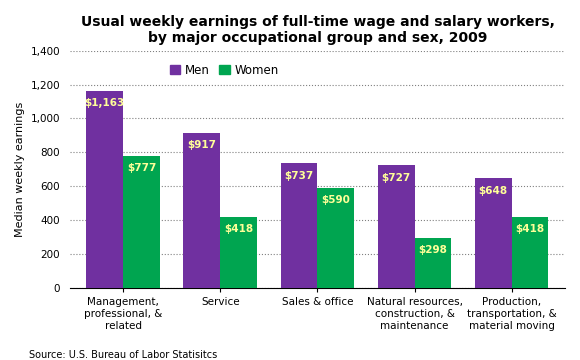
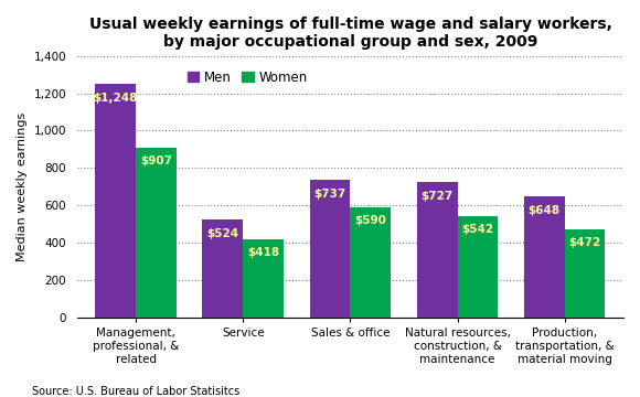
Men/Management, professional, & related: $1,163 -> $1,248
Women/Management, professional, & related: $777 -> $907
Men/Service: $917 -> $524
Women/Natural resources, construction, & maintenance: $298 -> $542
Women/Production, transportation, & material moving: $418 -> $472
